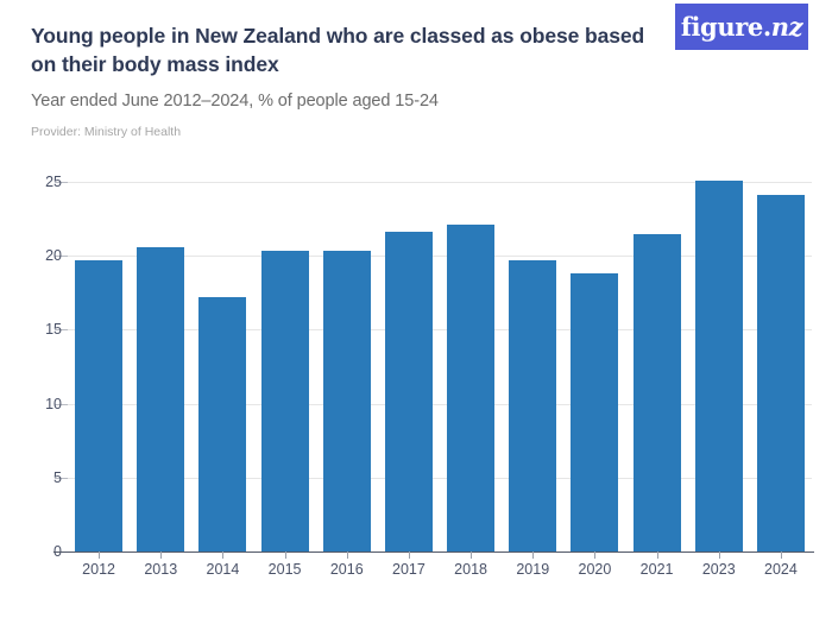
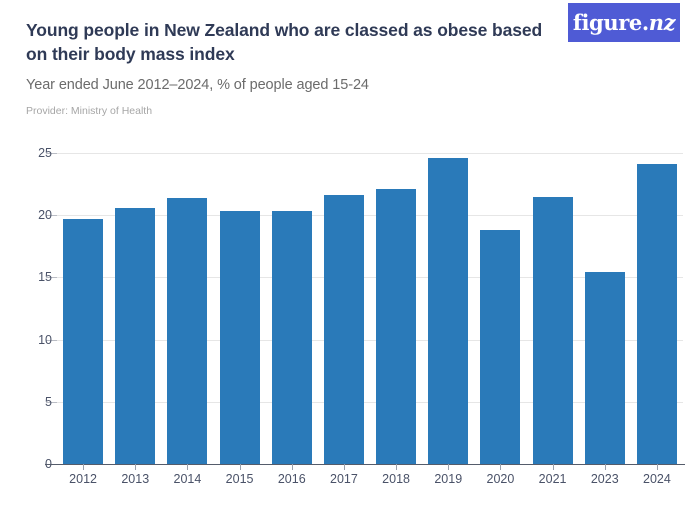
2014: 17.2 -> 21.4
2019: 19.7 -> 24.6
2023: 25.1 -> 15.4
